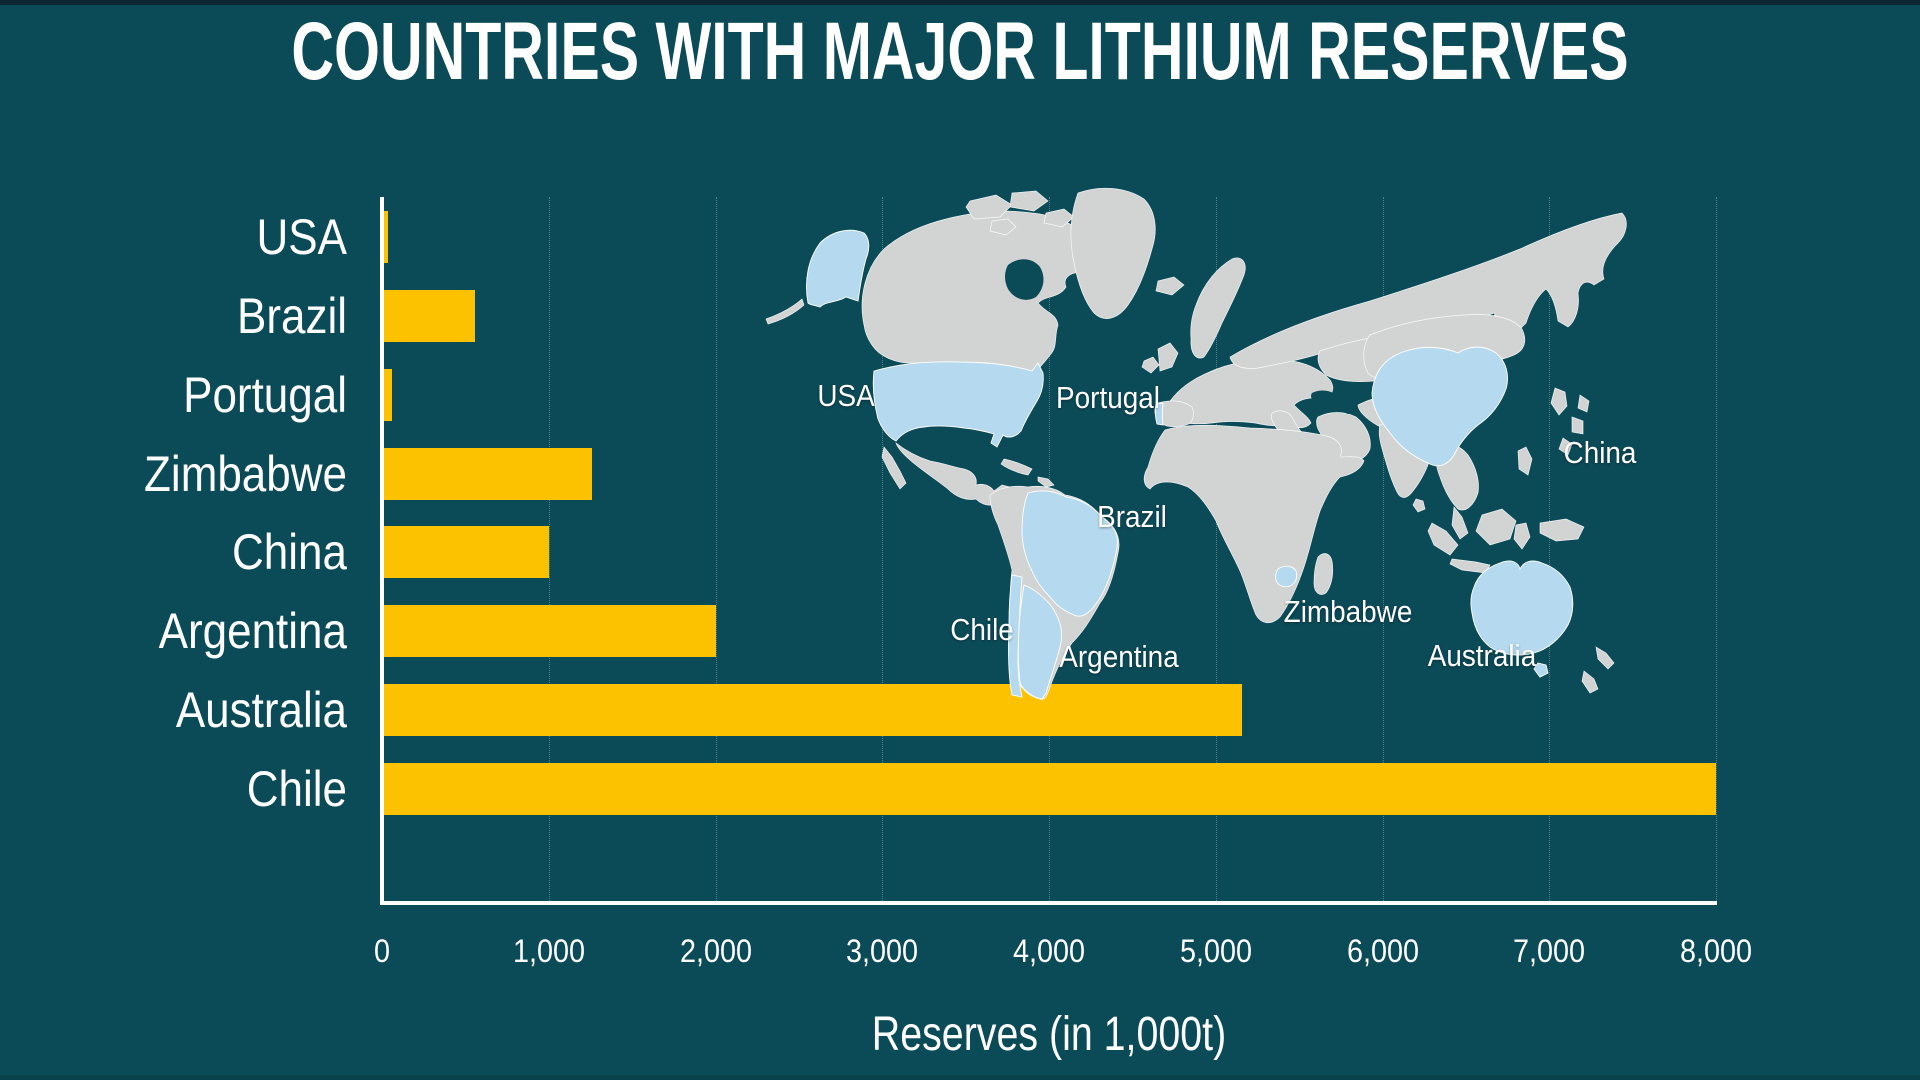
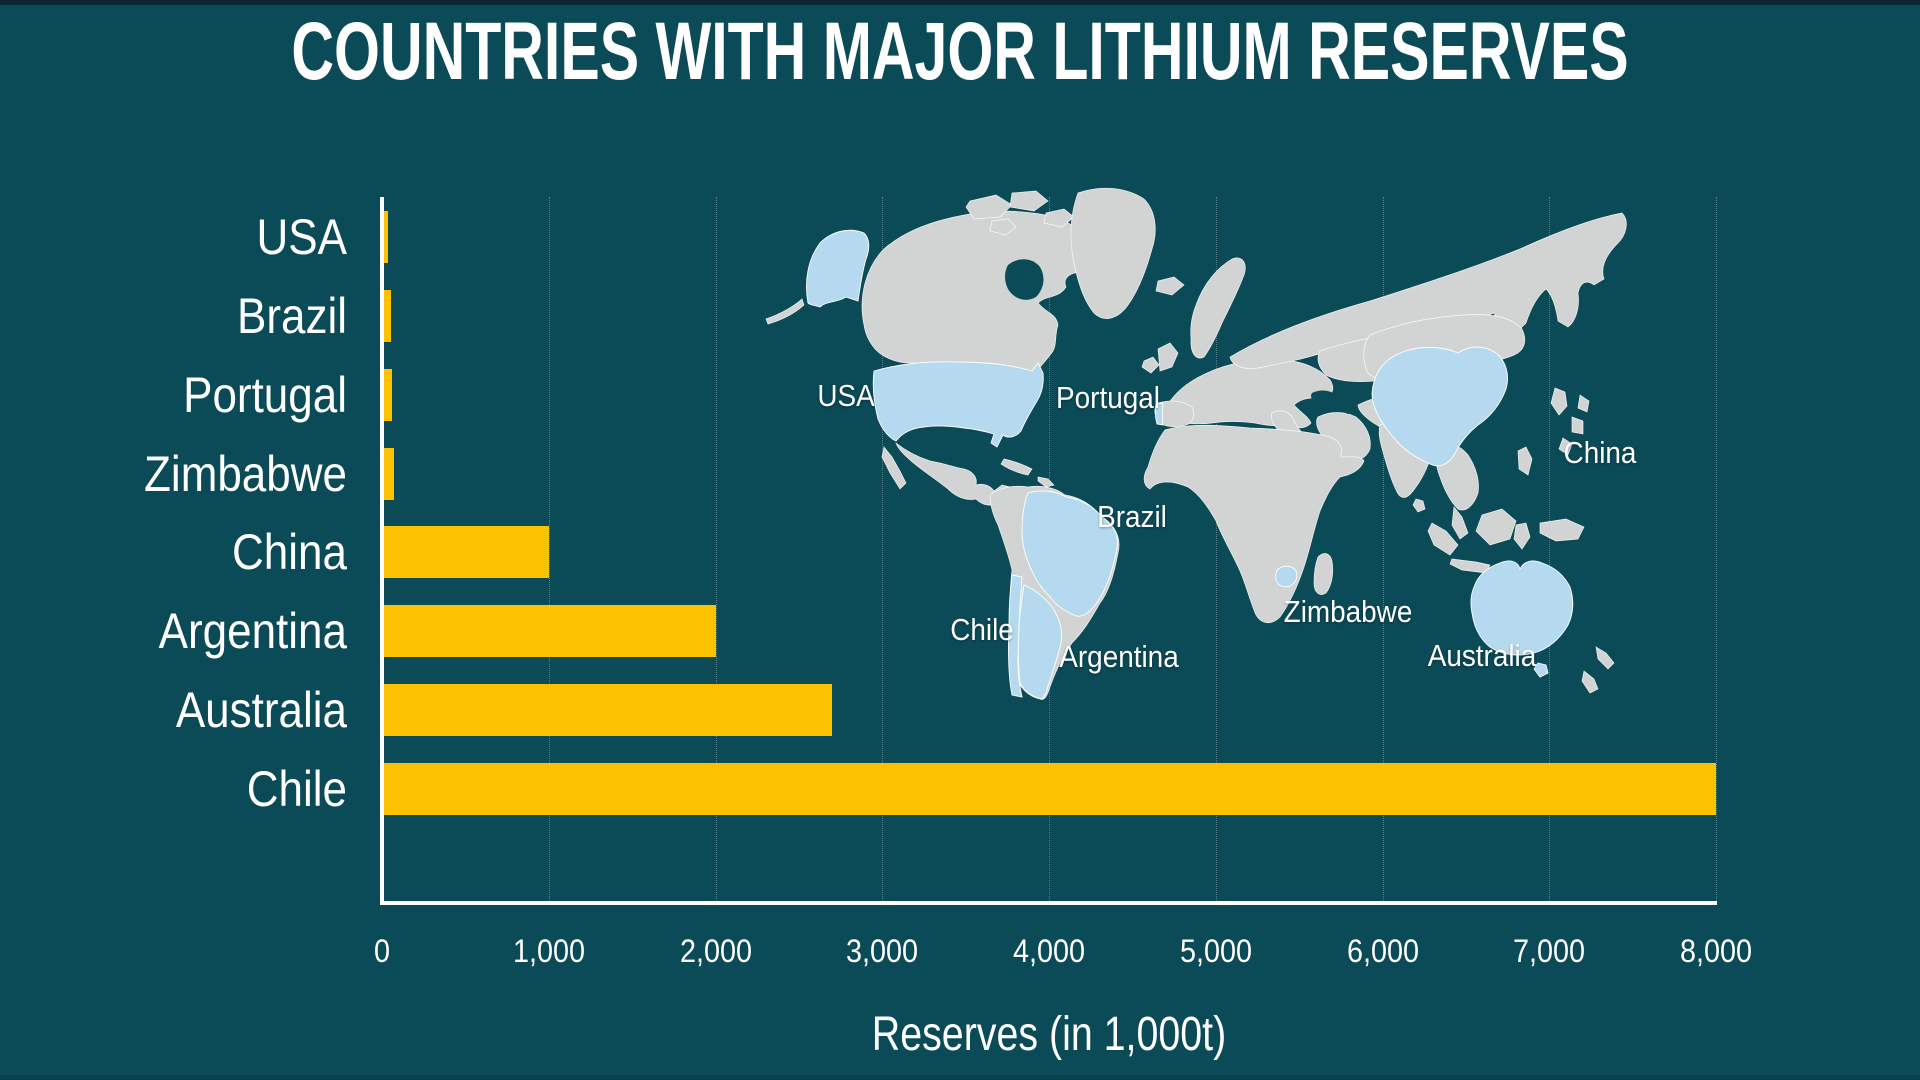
Brazil: 560 -> 50
Zimbabwe: 1260 -> 70
Australia: 5160 -> 2700
